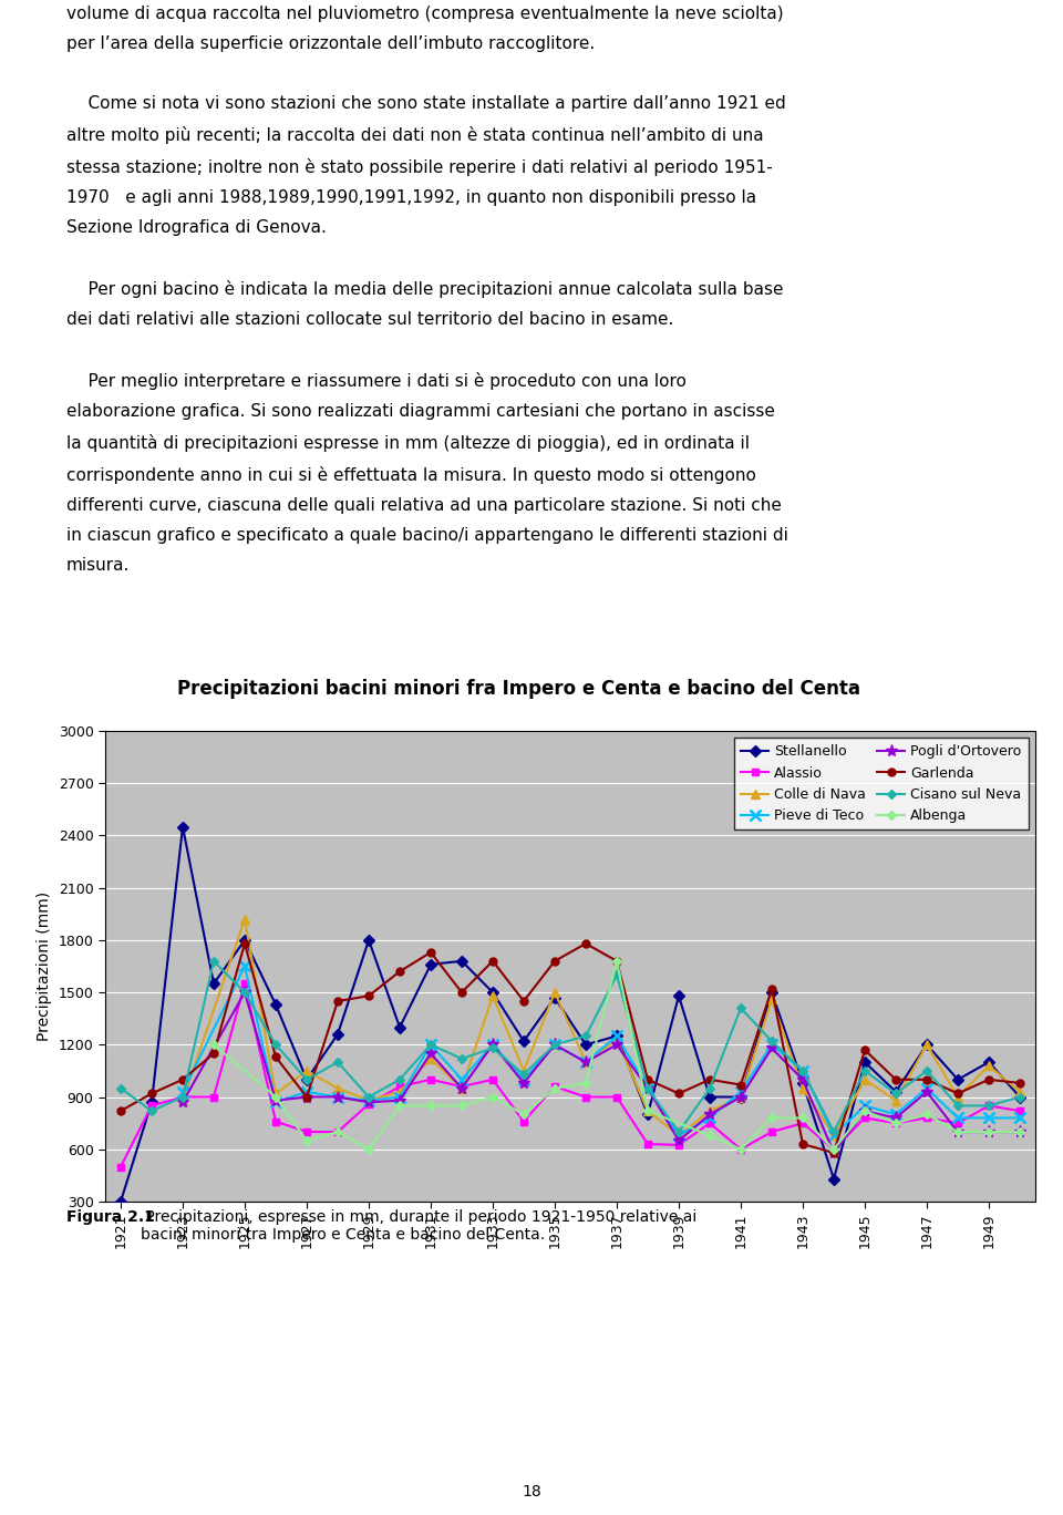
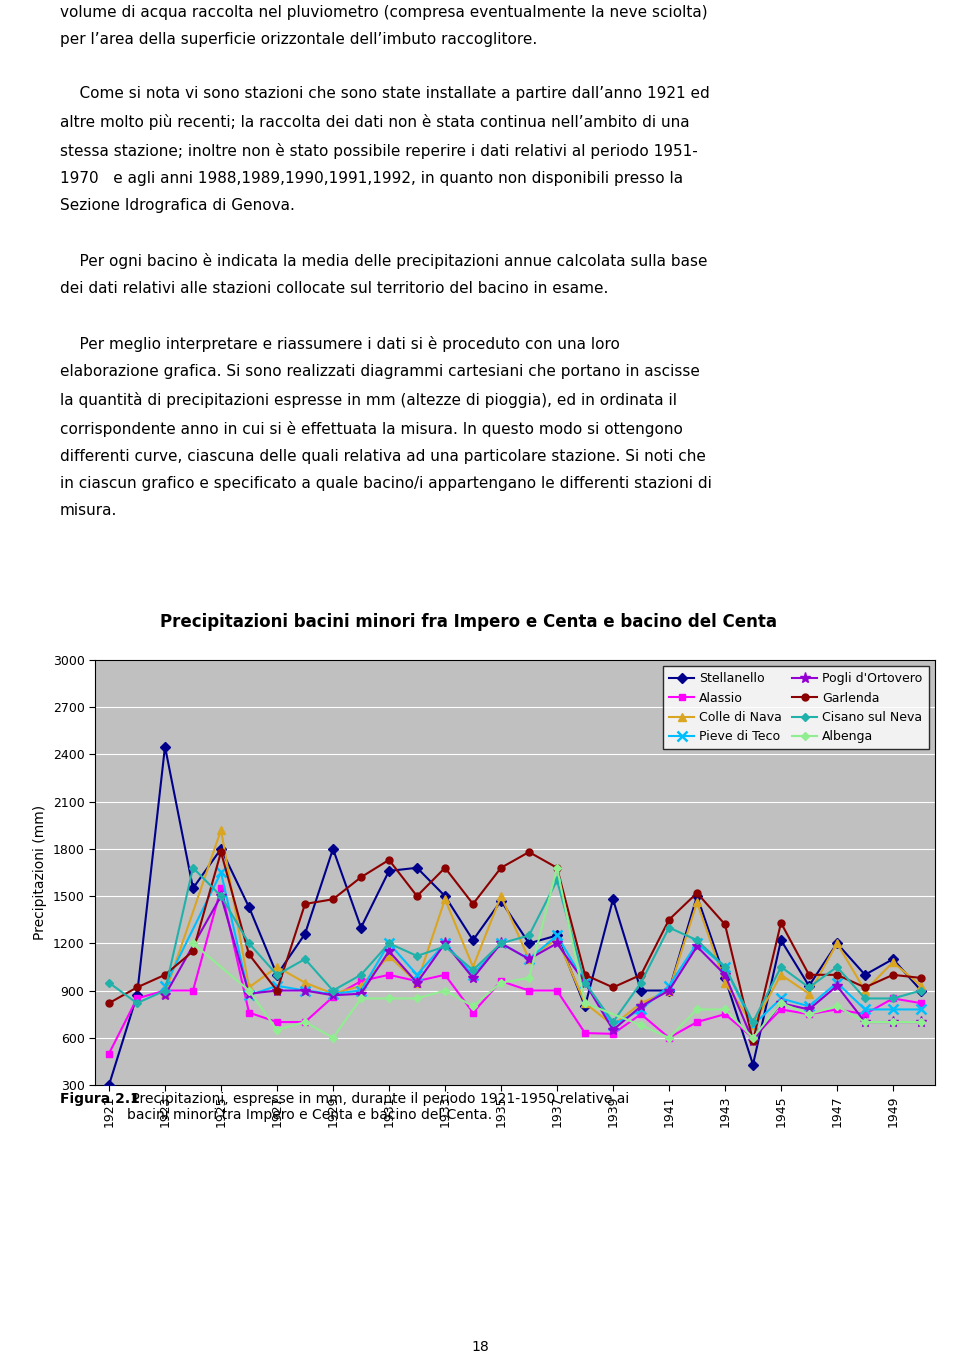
Garlenda/1941: 970 -> 1350
Cisano sul Neva/1941: 1410 -> 1300
Garlenda/1943: 630 -> 1320
Stellanello/1945: 1100 -> 1220
Garlenda/1945: 1170 -> 1330
